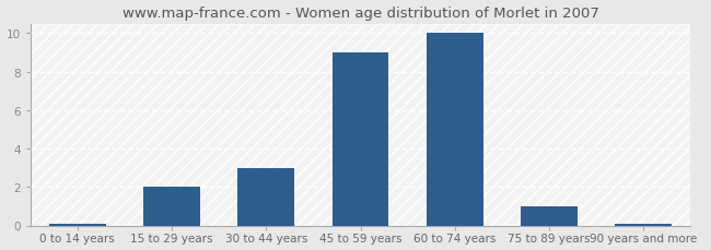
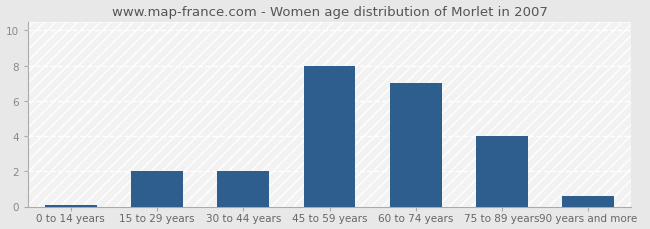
30 to 44 years: 3.0 -> 2.0
45 to 59 years: 9.0 -> 8.0
60 to 74 years: 10.0 -> 7.0
75 to 89 years: 1.0 -> 4.0
90 years and more: 0.1 -> 0.6
